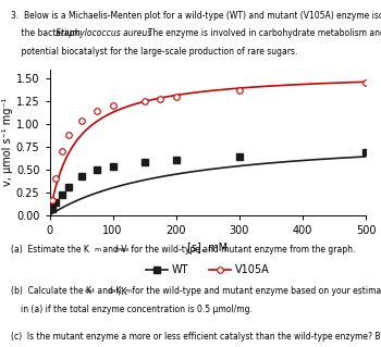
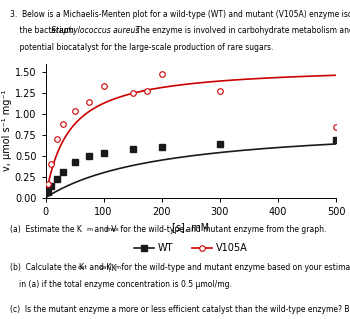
V105A/100: 1.20 -> 1.34
V105A/200: 1.30 -> 1.48
V105A/300: 1.37 -> 1.28
V105A/500: 1.46 -> 0.84
